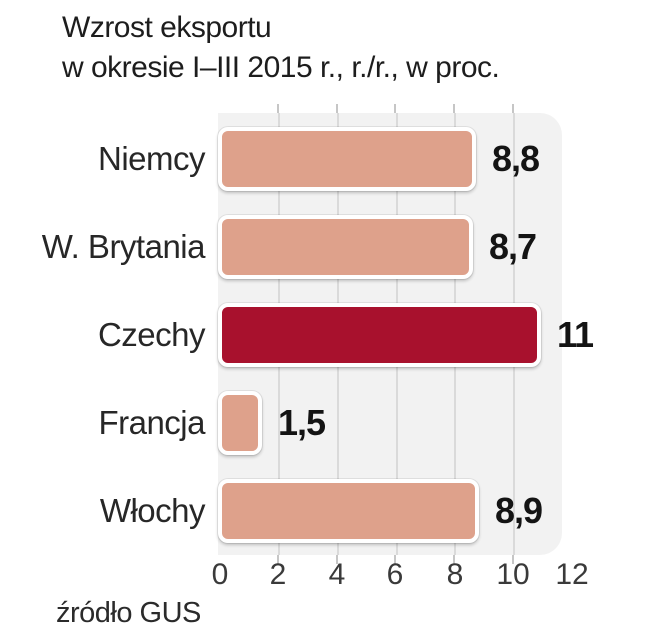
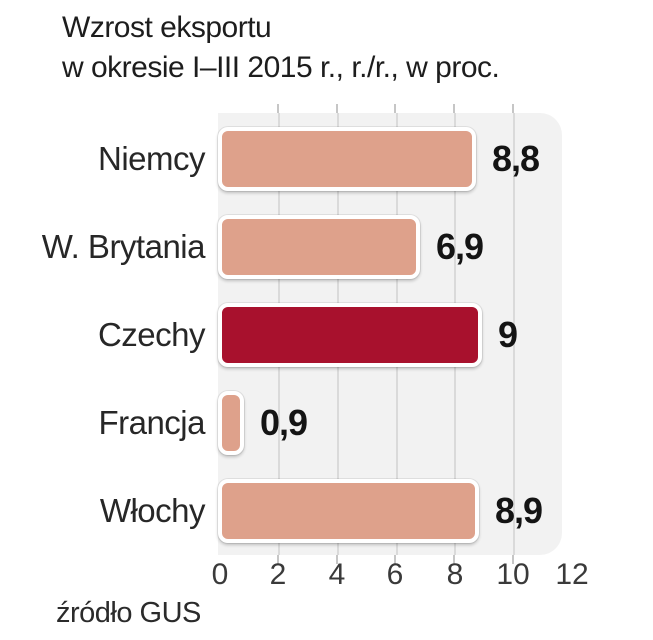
W. Brytania: 8,7 -> 6,9
Czechy: 11 -> 9
Francja: 1,5 -> 0,9
